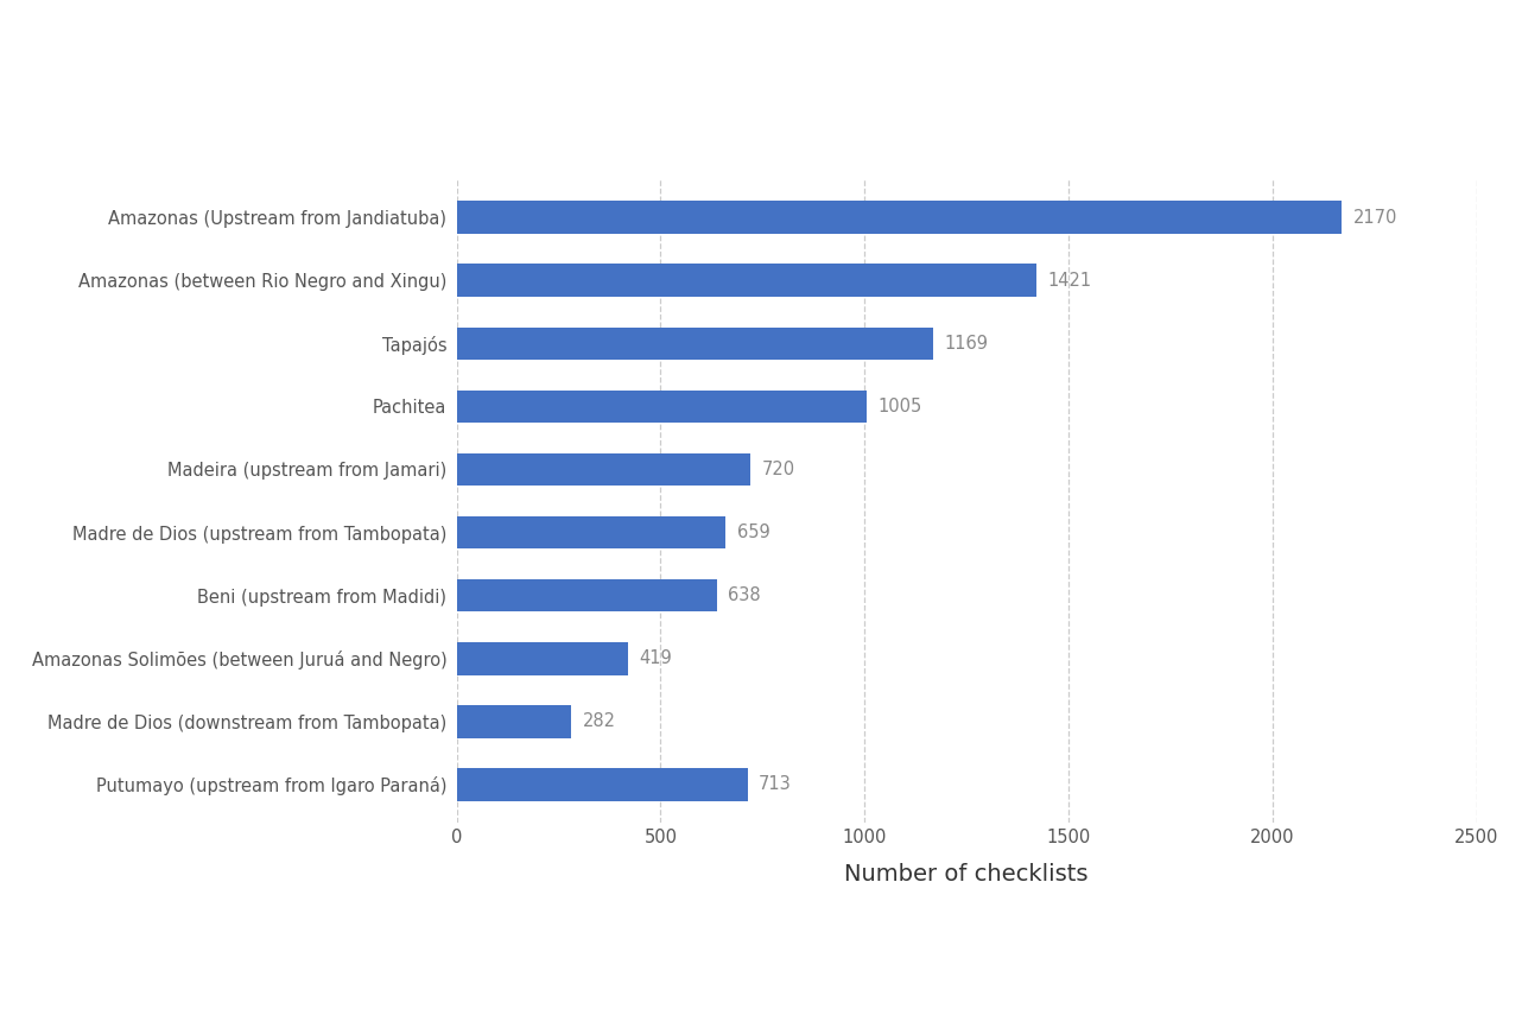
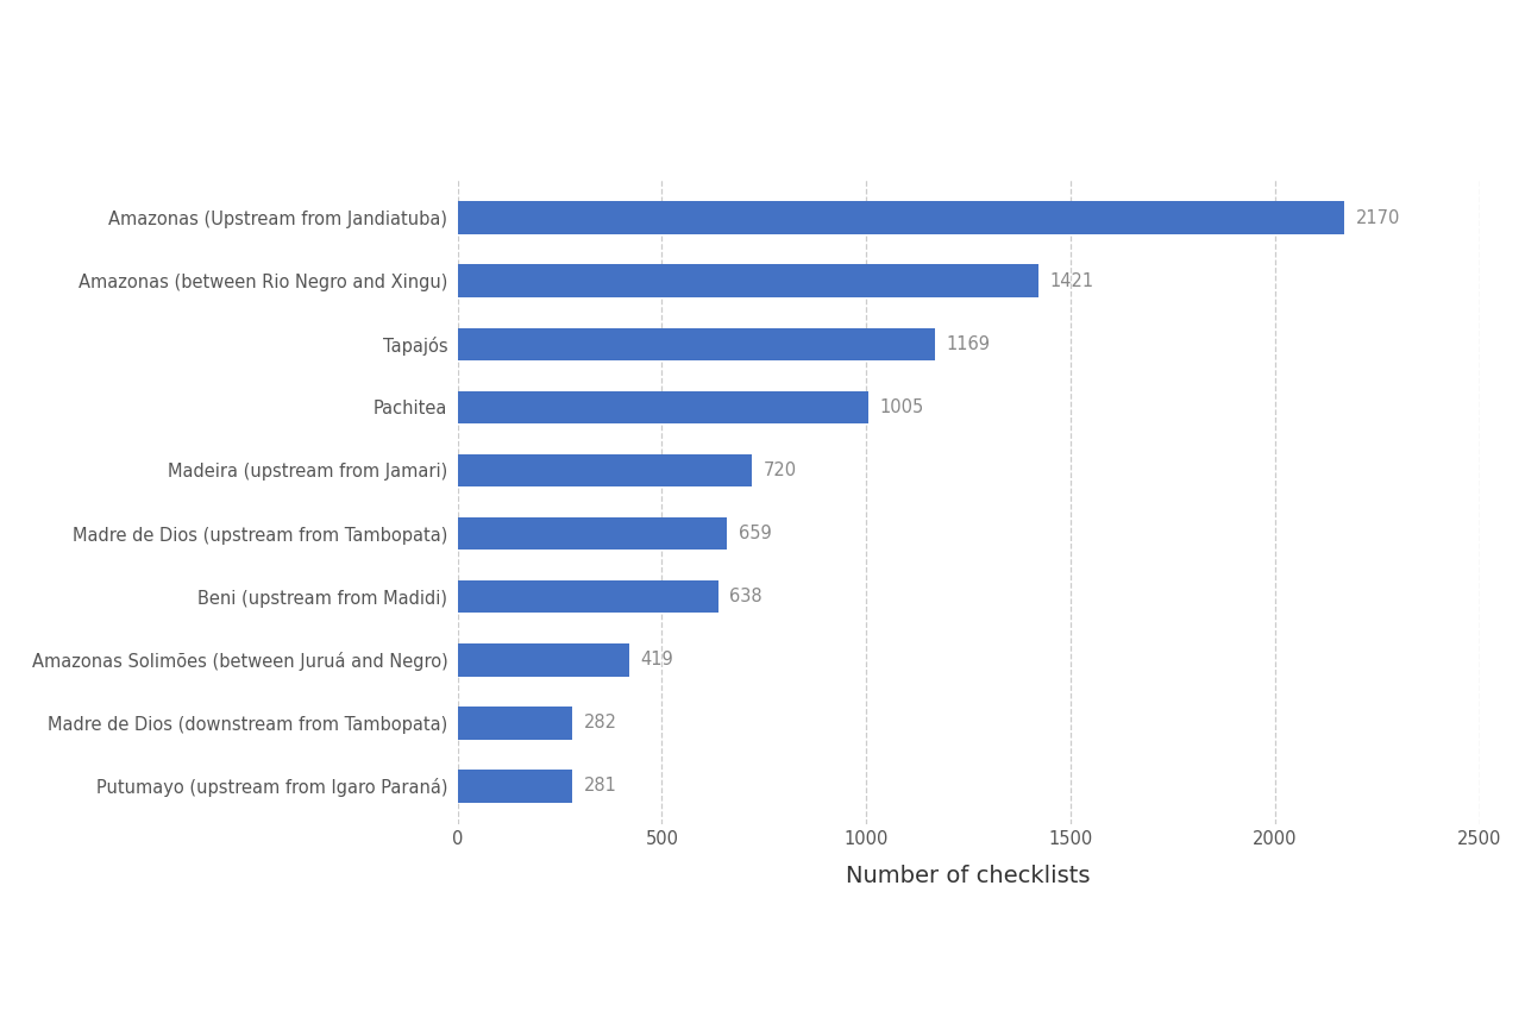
Putumayo (upstream from Igaro Paraná): 713 -> 281
